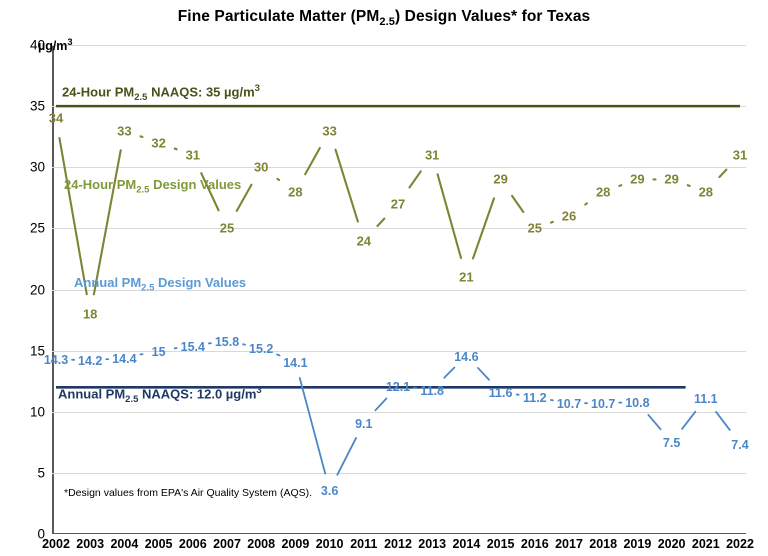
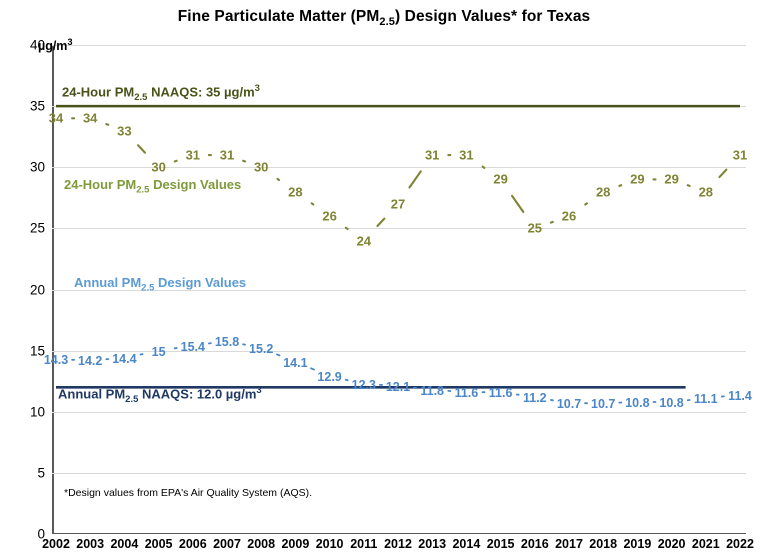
24-Hour PM2.5 Design Values/2003: 18 -> 34
24-Hour PM2.5 Design Values/2005: 32 -> 30
24-Hour PM2.5 Design Values/2007: 25 -> 31
24-Hour PM2.5 Design Values/2010: 33 -> 26
Annual PM2.5 Design Values/2010: 3.6 -> 12.9
Annual PM2.5 Design Values/2011: 9.1 -> 12.3
24-Hour PM2.5 Design Values/2014: 21 -> 31
Annual PM2.5 Design Values/2014: 14.6 -> 11.6
Annual PM2.5 Design Values/2020: 7.5 -> 10.8
Annual PM2.5 Design Values/2022: 7.4 -> 11.4
